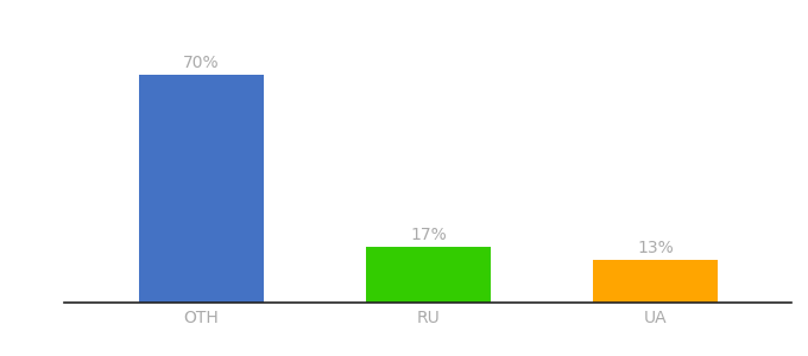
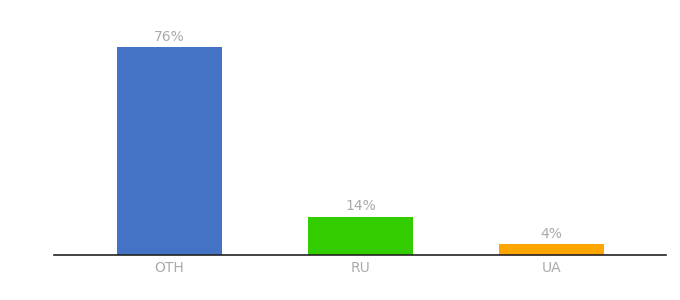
OTH: 70% -> 76%
RU: 17% -> 14%
UA: 13% -> 4%
